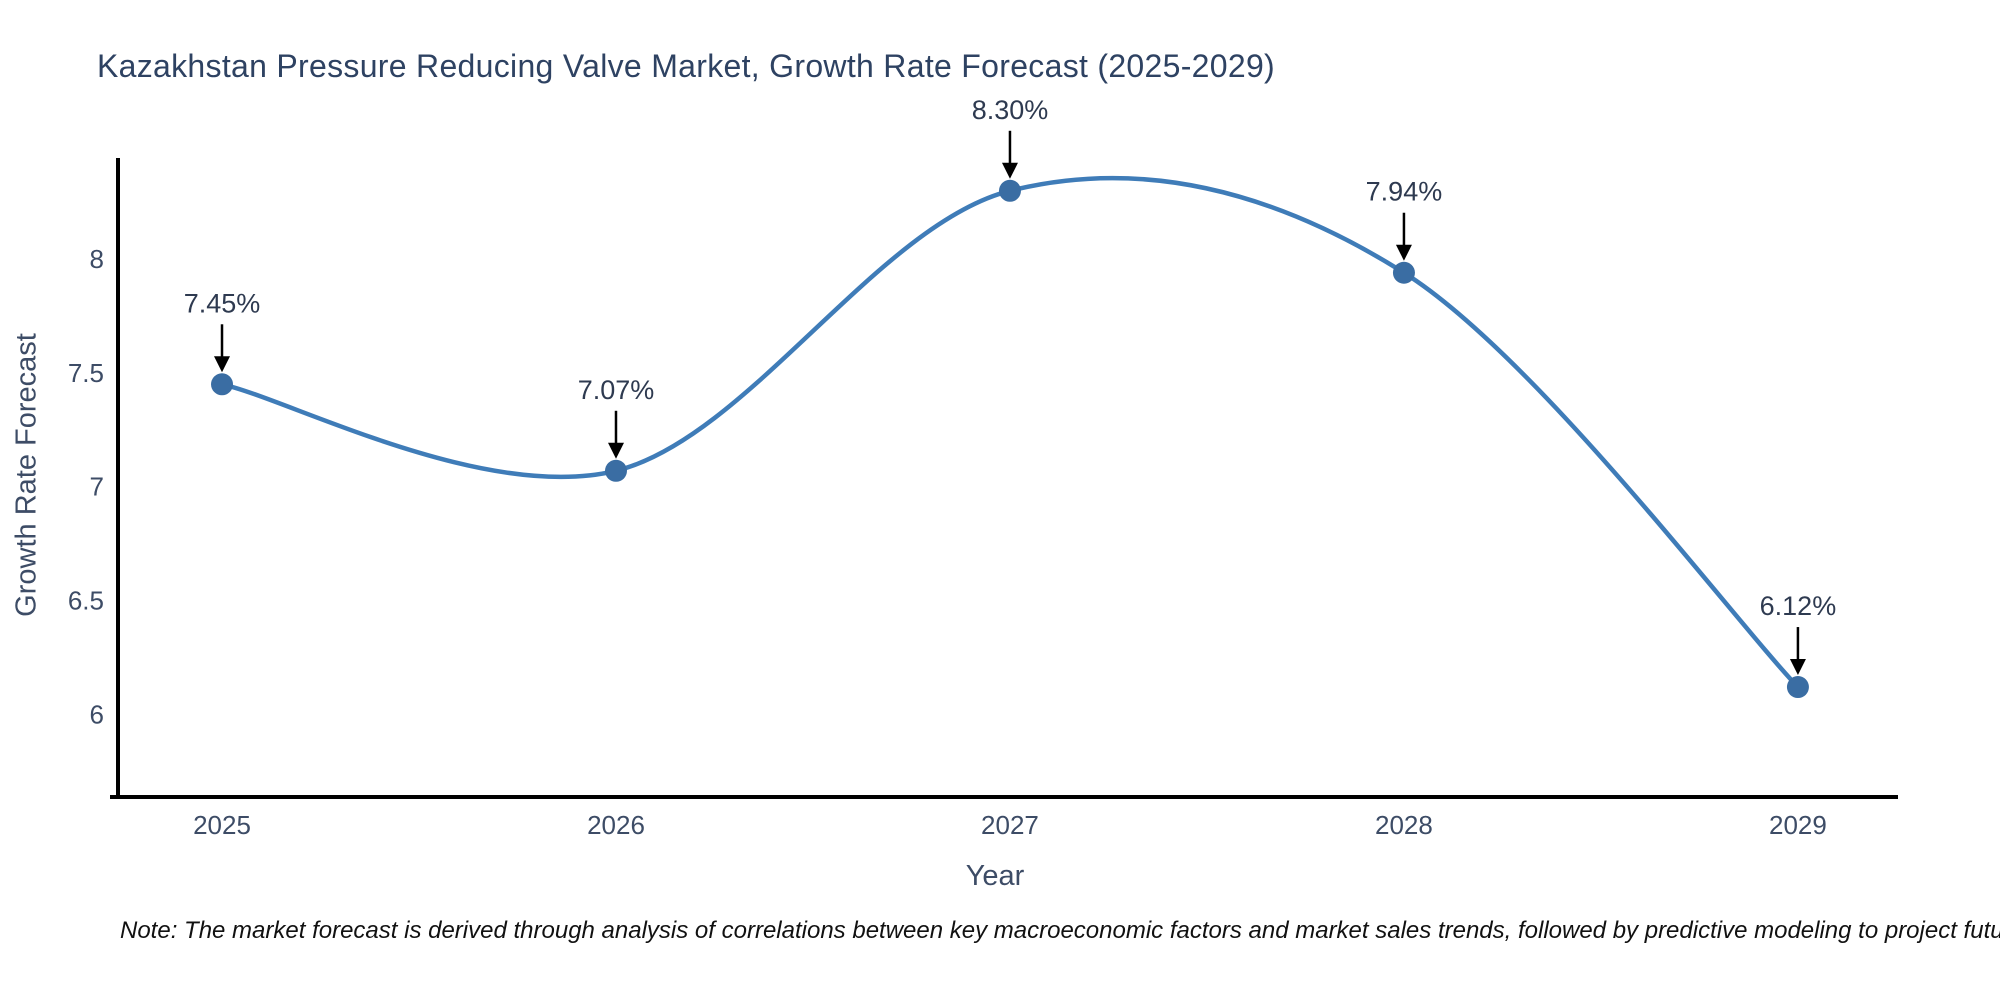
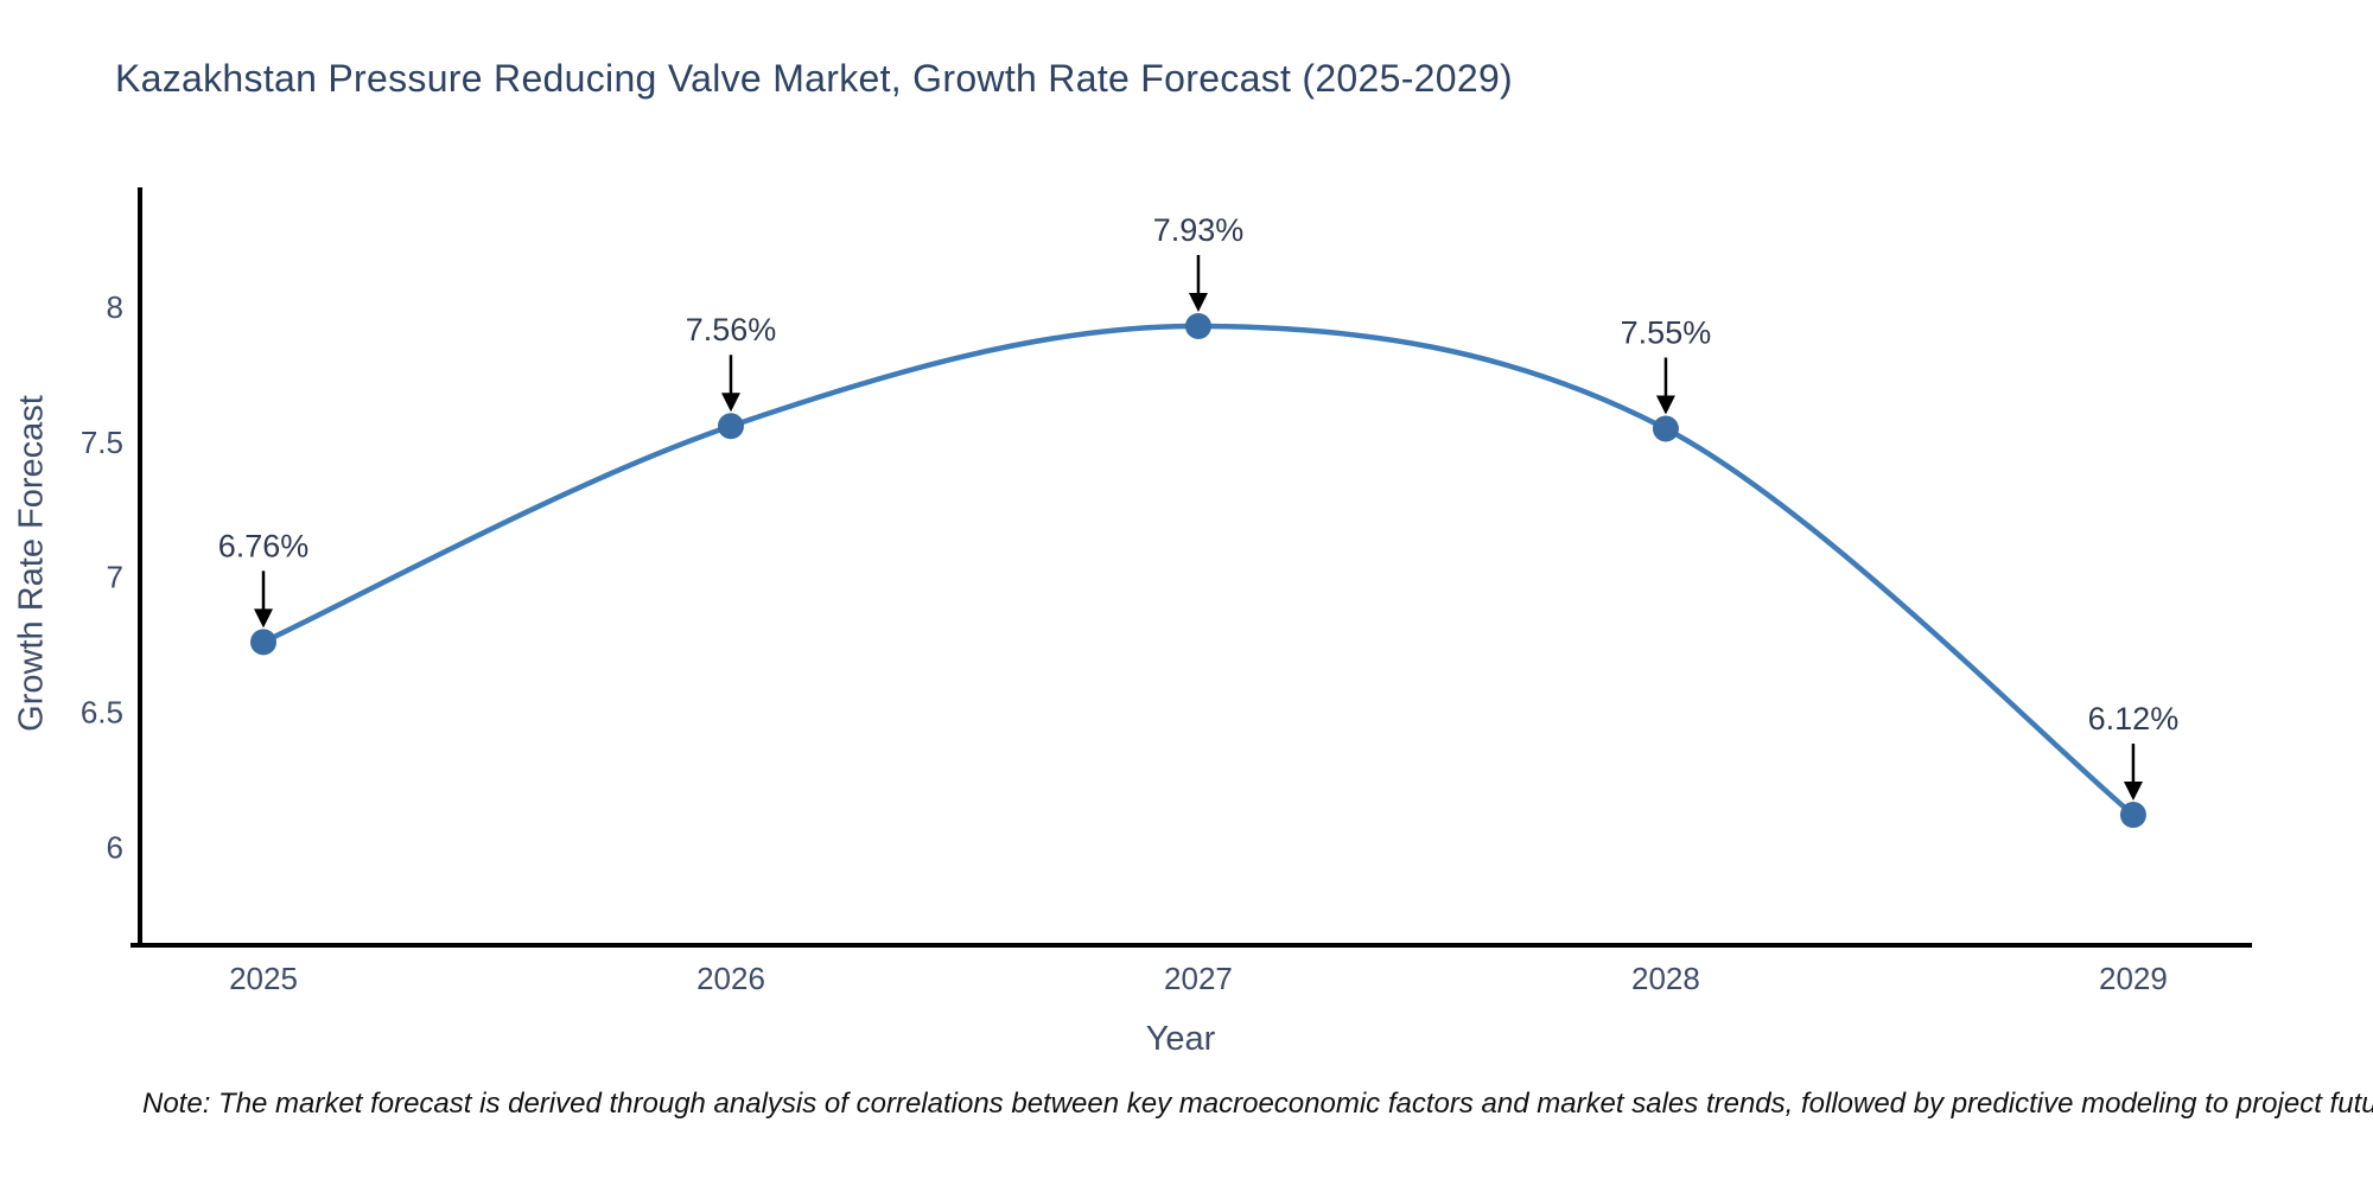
2025: 7.45% -> 6.76%
2026: 7.07% -> 7.56%
2027: 8.30% -> 7.93%
2028: 7.94% -> 7.55%
